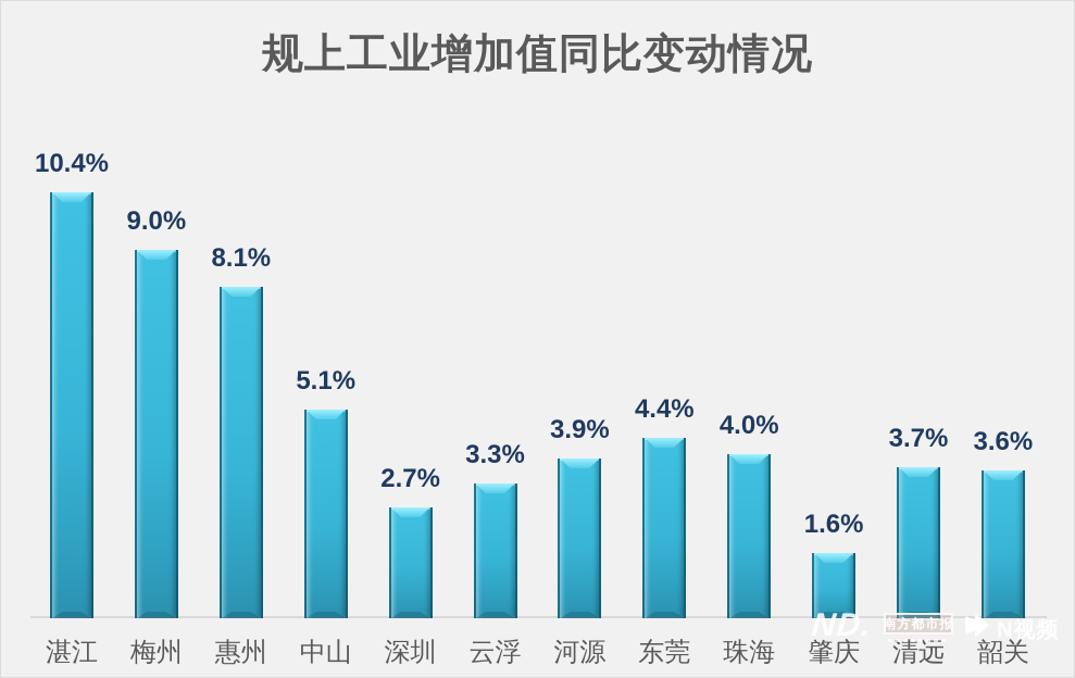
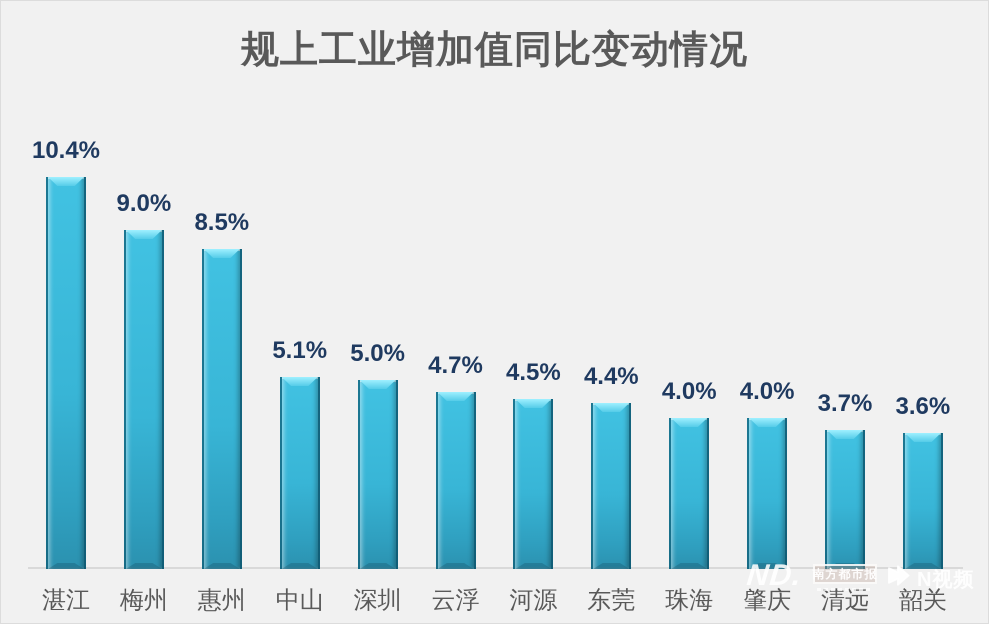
惠州: 8.1% -> 8.5%
深圳: 2.7% -> 5.0%
云浮: 3.3% -> 4.7%
河源: 3.9% -> 4.5%
肇庆: 1.6% -> 4.0%
